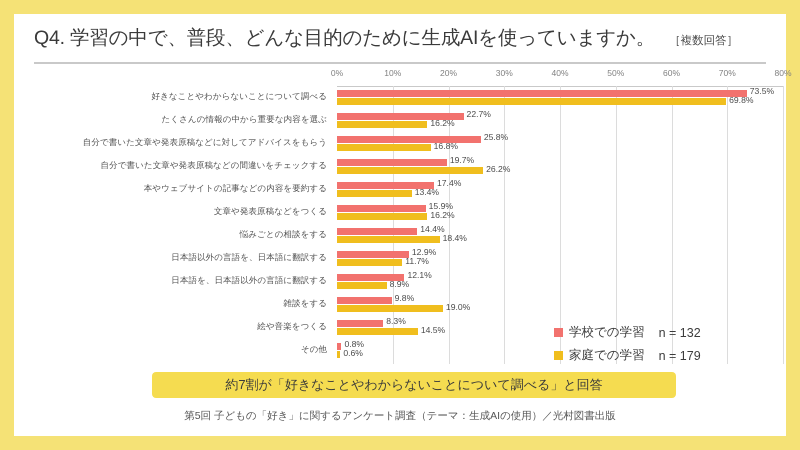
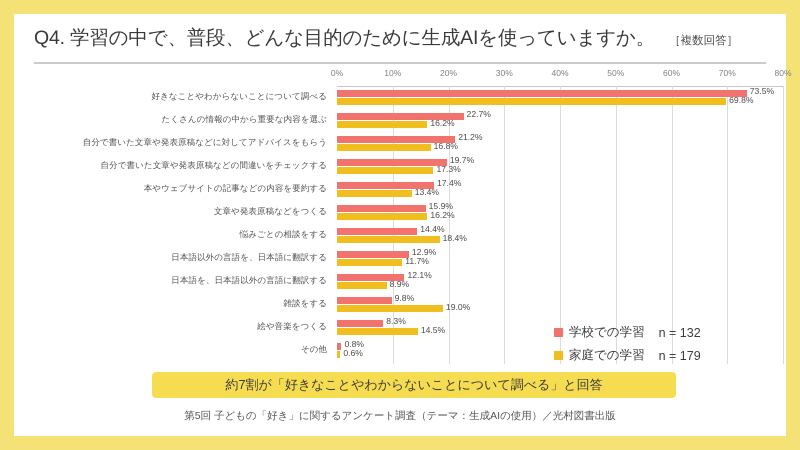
学校での学習/自分で書いた文章や発表原稿などに対してアドバイスをもらう: 25.8% -> 21.2%
家庭での学習/自分で書いた文章や発表原稿などの間違いをチェックする: 26.2% -> 17.3%
